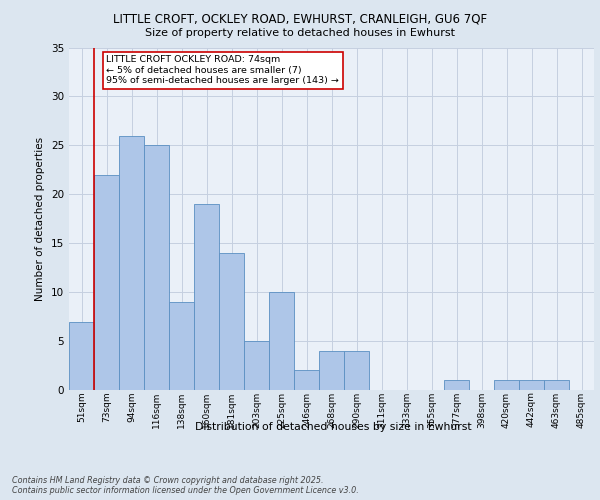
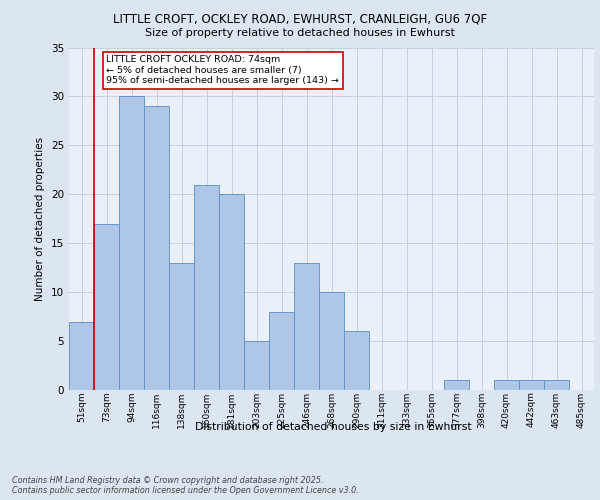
73sqm: 22 -> 17
94sqm: 26 -> 30
116sqm: 25 -> 29
138sqm: 9 -> 13
160sqm: 19 -> 21
181sqm: 14 -> 20
225sqm: 10 -> 8
246sqm: 2 -> 13
268sqm: 4 -> 10
290sqm: 4 -> 6
